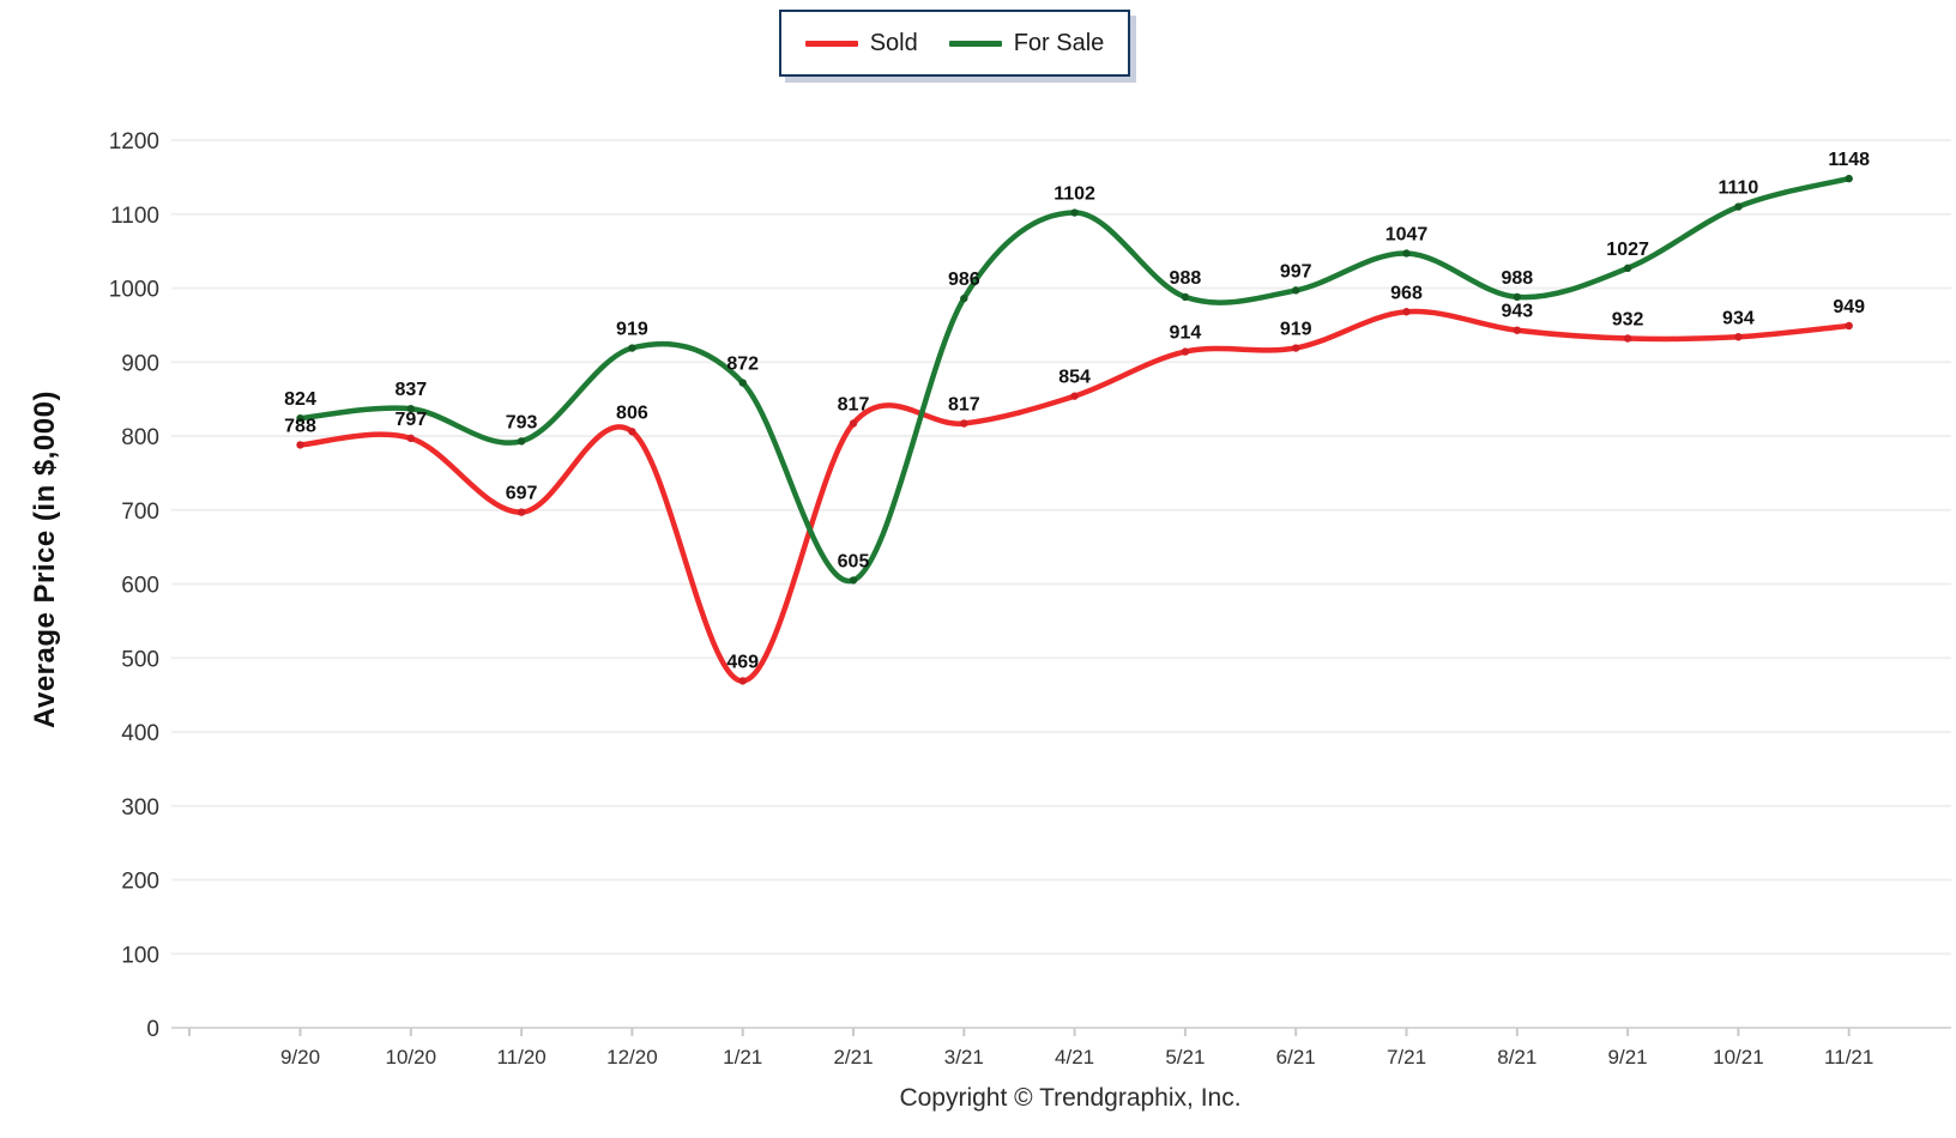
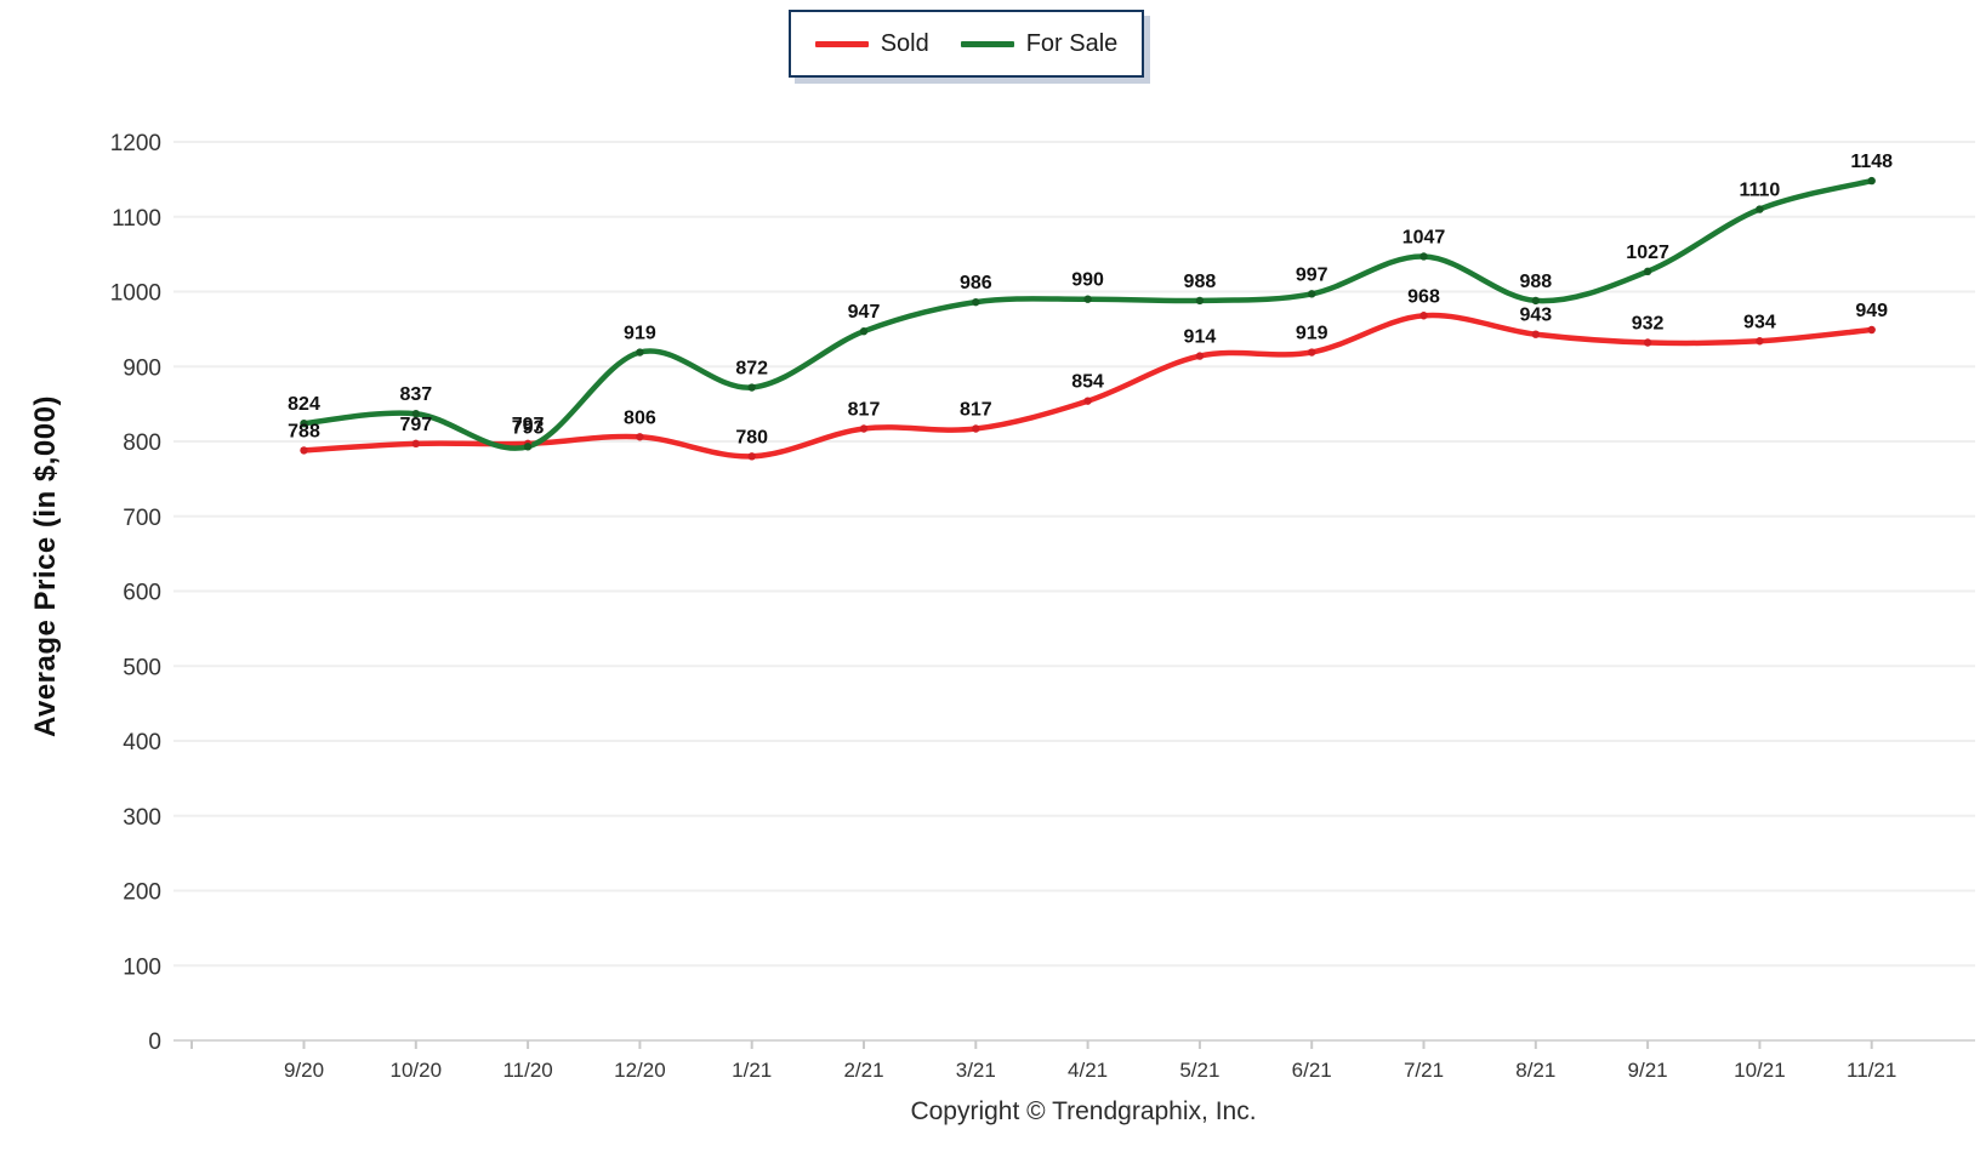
Sold/11/20: 697 -> 797
Sold/1/21: 469 -> 780
For Sale/2/21: 605 -> 947
For Sale/4/21: 1102 -> 990
